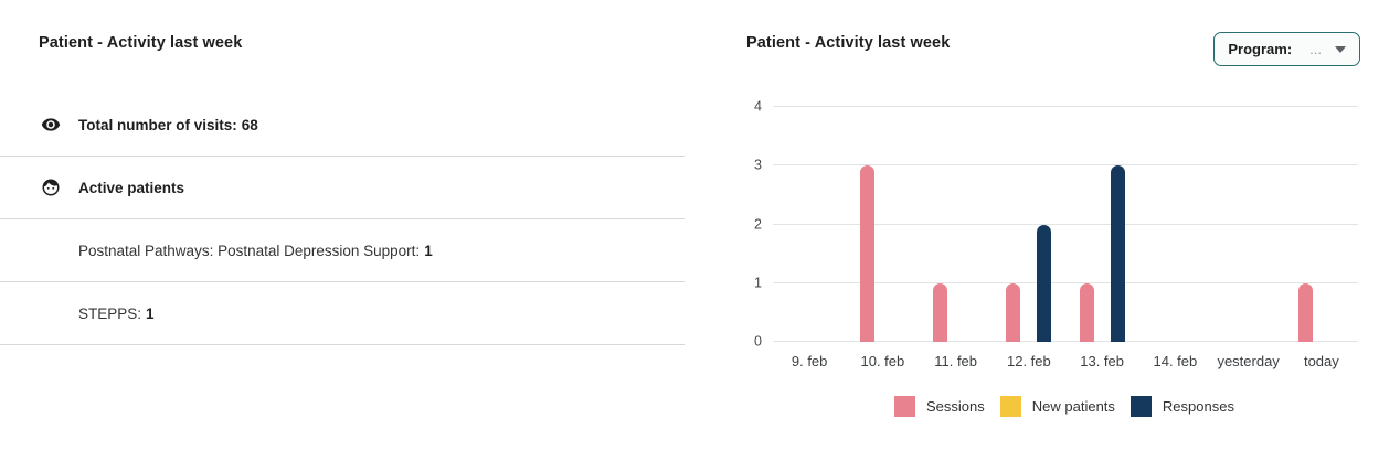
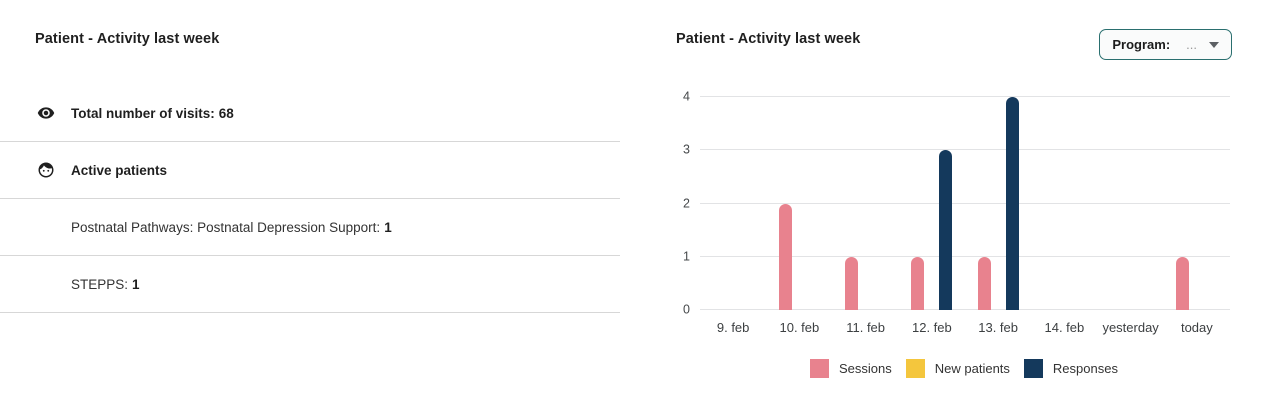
Sessions/10. feb: 3 -> 2
Responses/12. feb: 2 -> 3
Responses/13. feb: 3 -> 4
